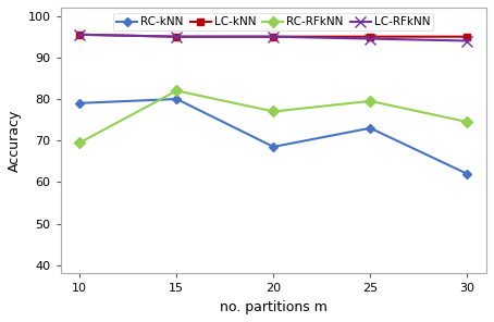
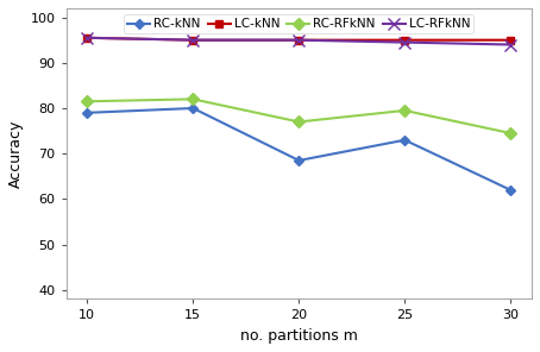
RC-RFkNN/10: 69.5 -> 81.5
